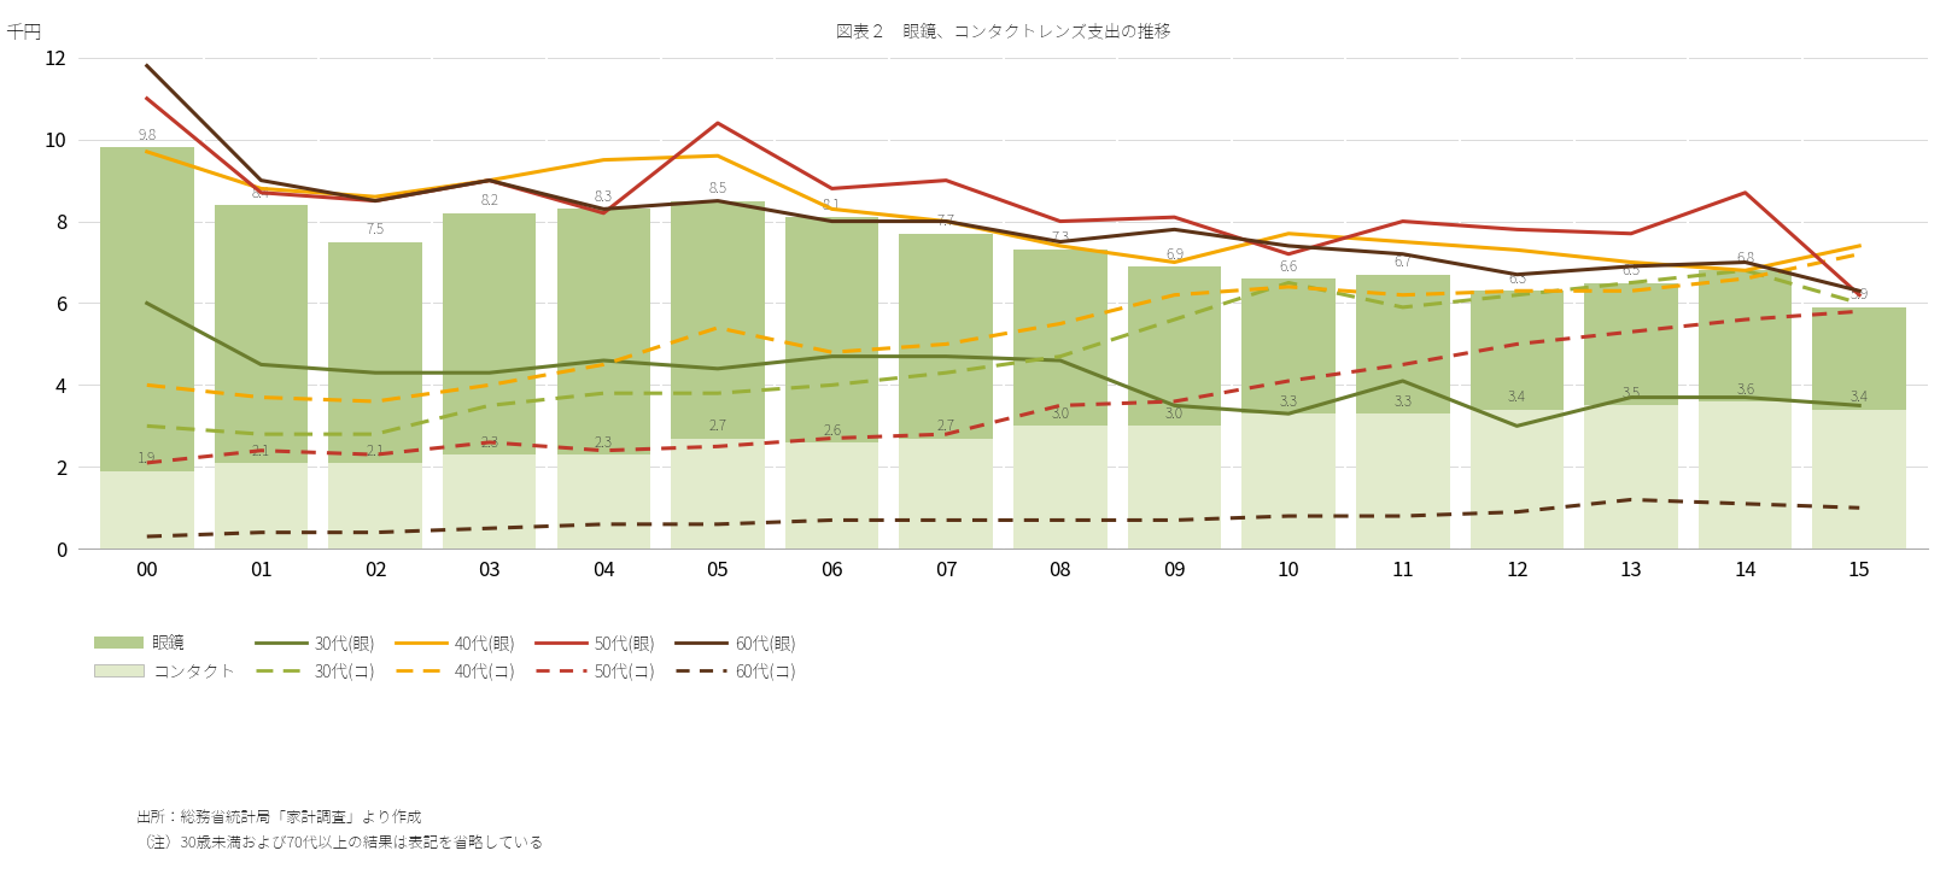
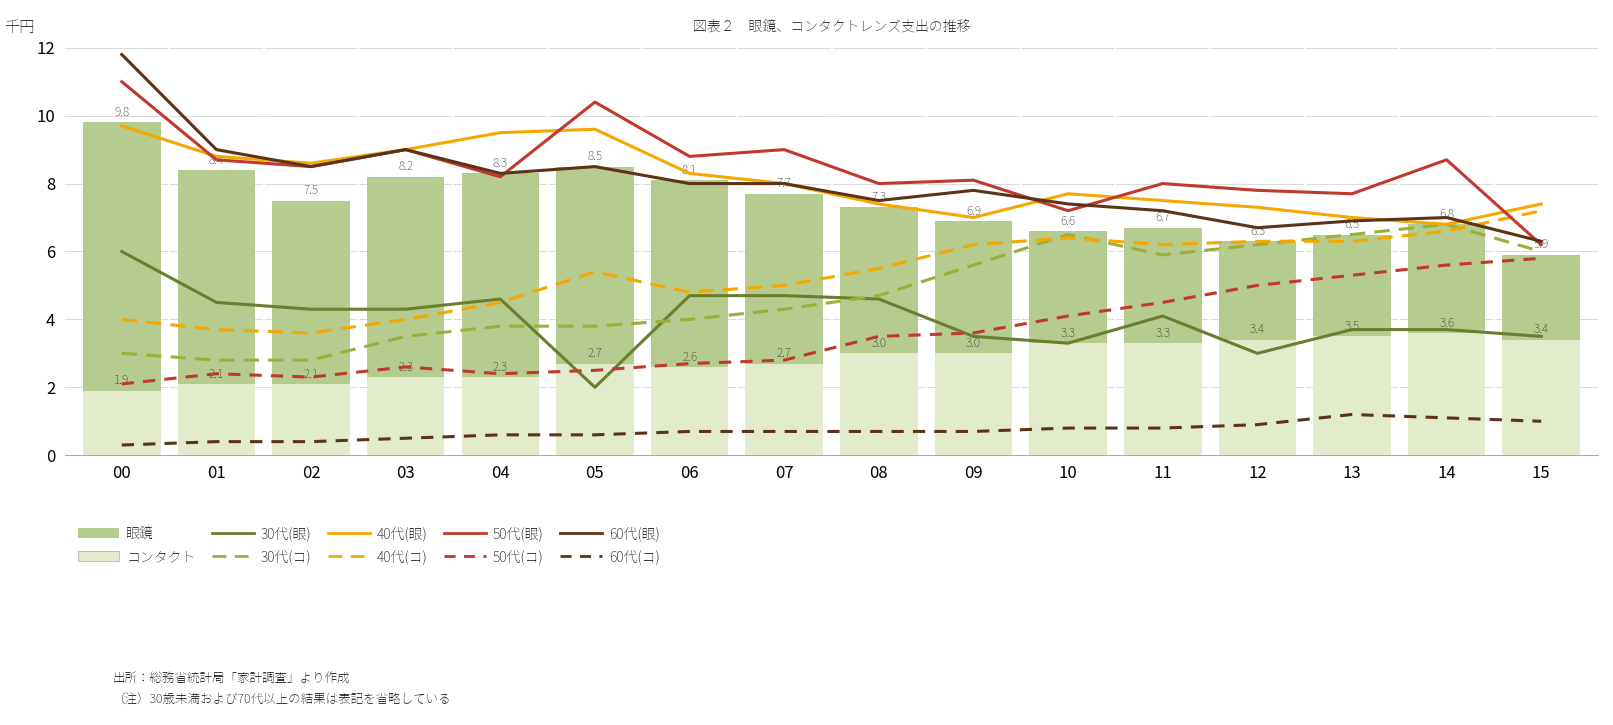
30代(眼)/05: 4.4 -> 2.0
